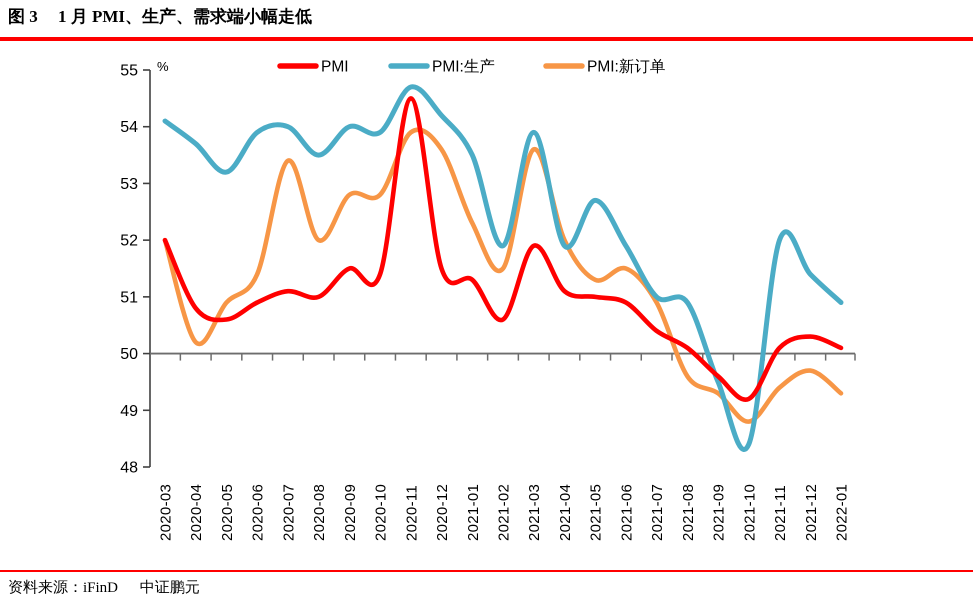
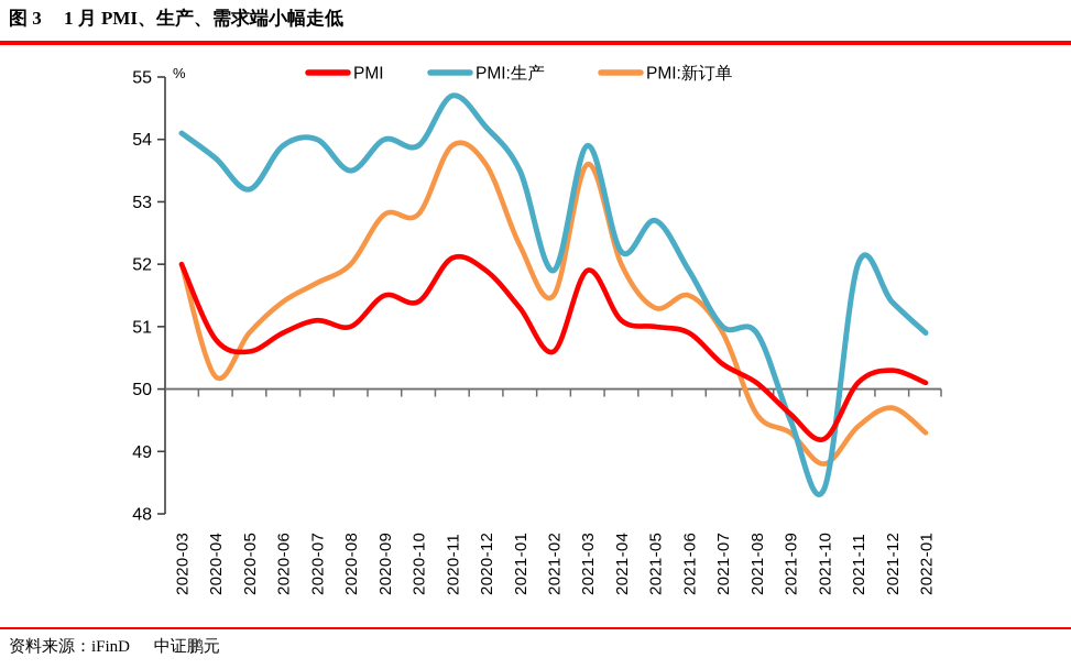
PMI:新订单/2020-07: 53.4 -> 51.7
PMI/2020-11: 54.5 -> 52.1
PMI/2020-12: 51.5 -> 51.9
PMI:生产/2021-04: 51.9 -> 52.2
